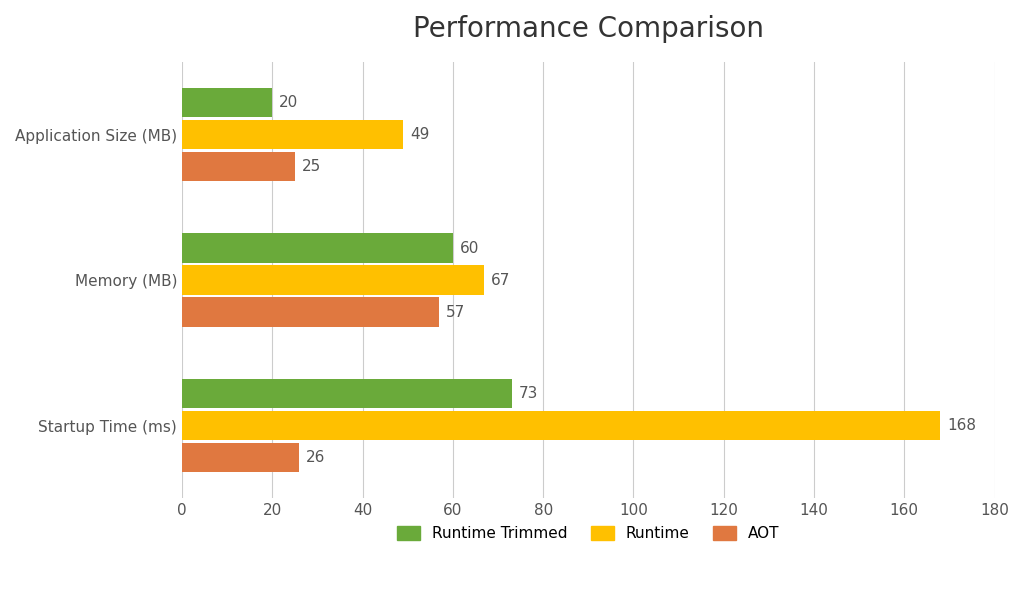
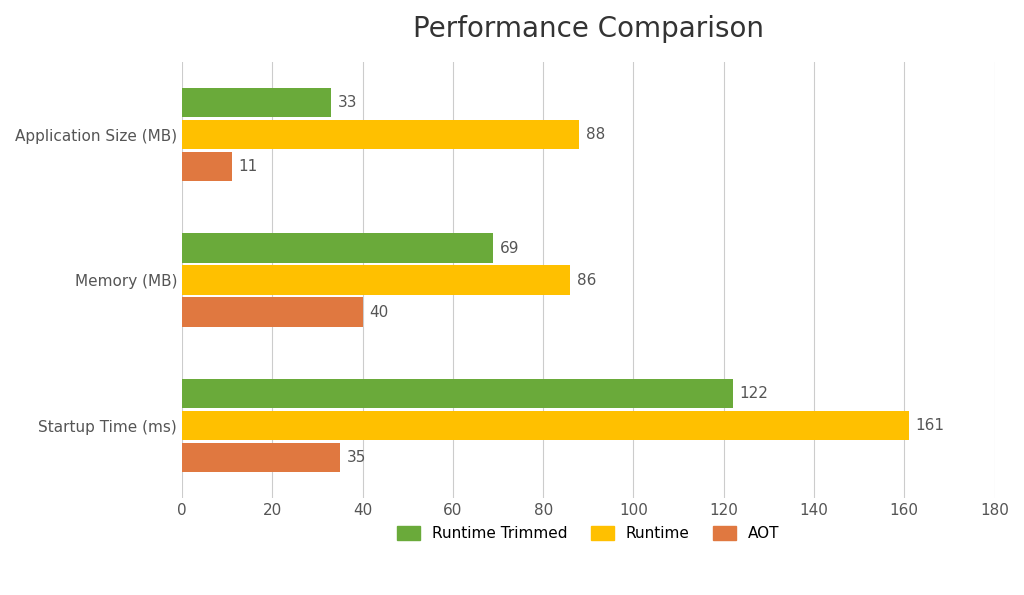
Runtime Trimmed/Application Size (MB): 20 -> 33
Runtime/Application Size (MB): 49 -> 88
AOT/Application Size (MB): 25 -> 11
Runtime Trimmed/Memory (MB): 60 -> 69
Runtime/Memory (MB): 67 -> 86
AOT/Memory (MB): 57 -> 40
Runtime Trimmed/Startup Time (ms): 73 -> 122
Runtime/Startup Time (ms): 168 -> 161
AOT/Startup Time (ms): 26 -> 35
